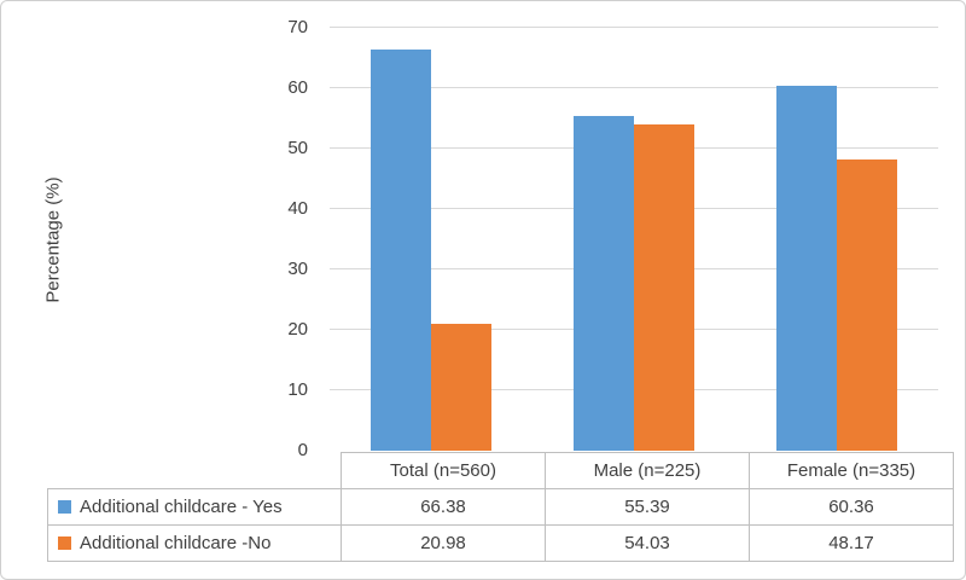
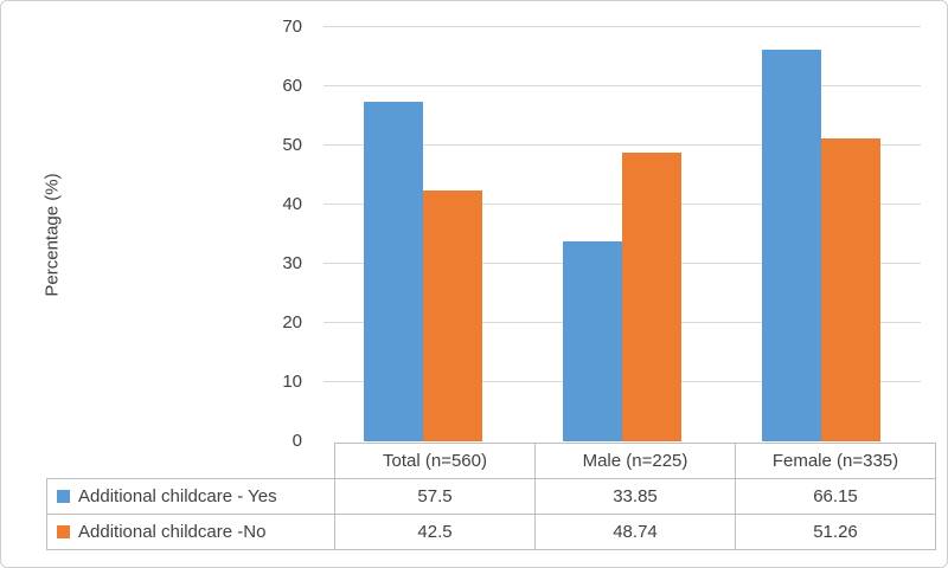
Additional childcare - Yes/Total (n=560): 66.38 -> 57.5
Additional childcare -No/Total (n=560): 20.98 -> 42.5
Additional childcare - Yes/Male (n=225): 55.39 -> 33.85
Additional childcare -No/Male (n=225): 54.03 -> 48.74
Additional childcare - Yes/Female (n=335): 60.36 -> 66.15
Additional childcare -No/Female (n=335): 48.17 -> 51.26
